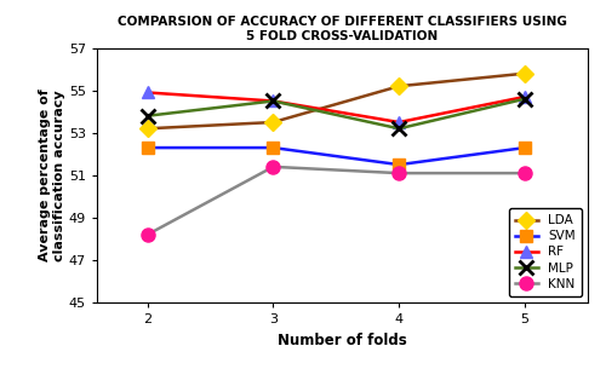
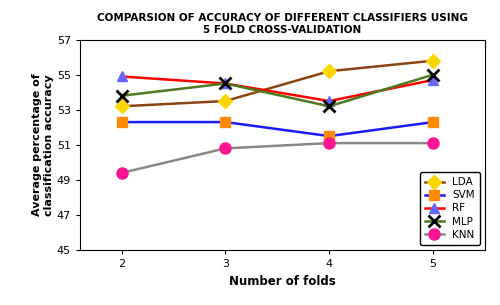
KNN/2: 48.2 -> 49.4
KNN/3: 51.4 -> 50.8
MLP/5: 54.6 -> 55.0
